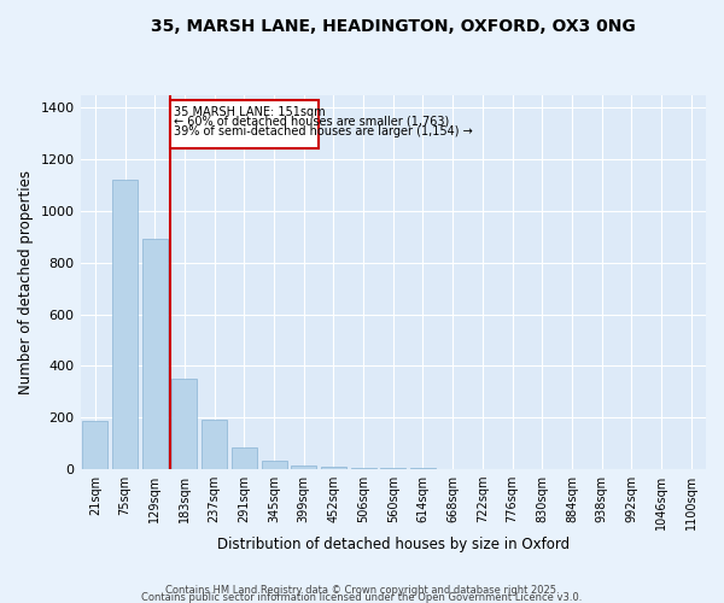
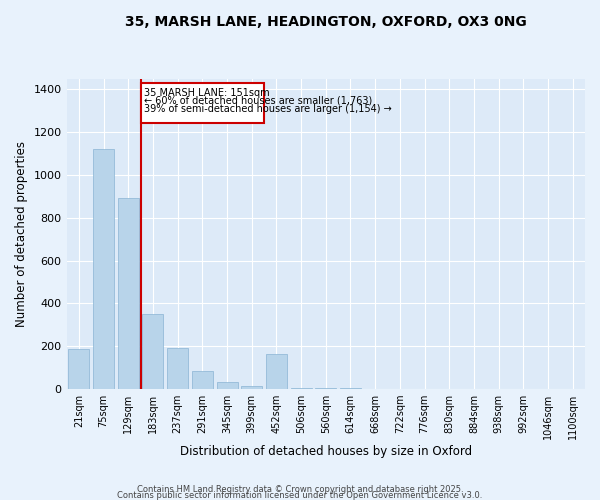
452sqm: 8 -> 165
